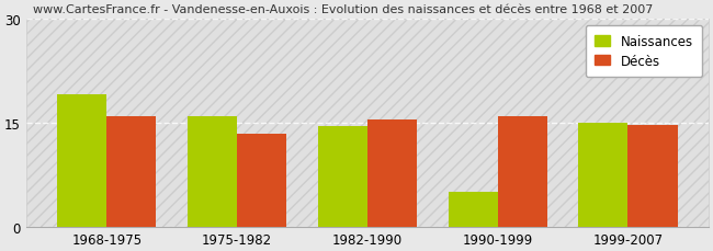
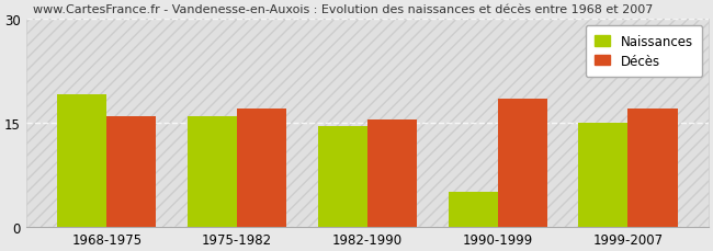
Décès/1975-1982: 13.4 -> 17.0
Décès/1990-1999: 16.0 -> 18.5
Décès/1999-2007: 14.6 -> 17.0
